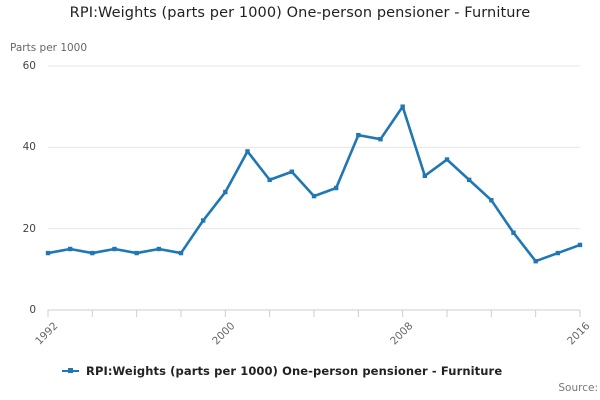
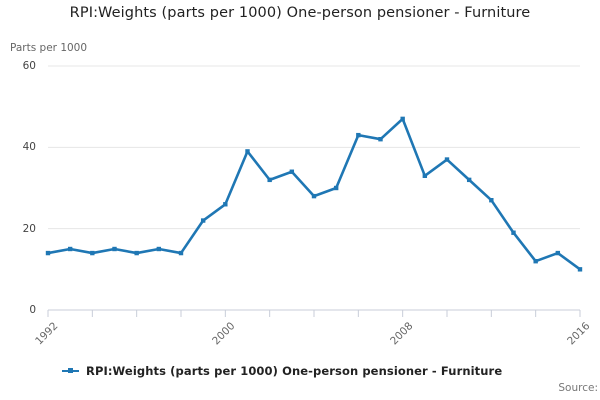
2000: 29 -> 26
2008: 50 -> 47
2016: 16 -> 10
